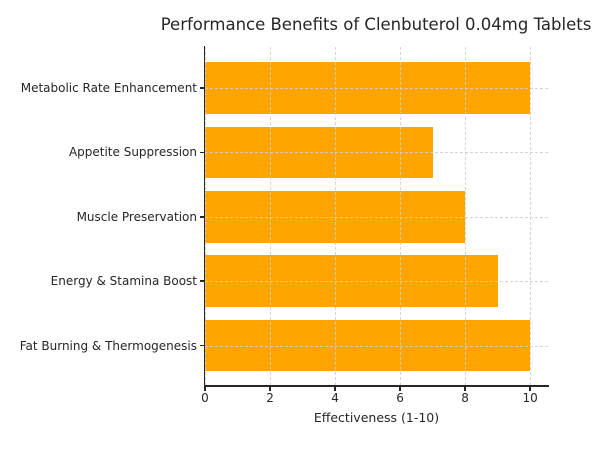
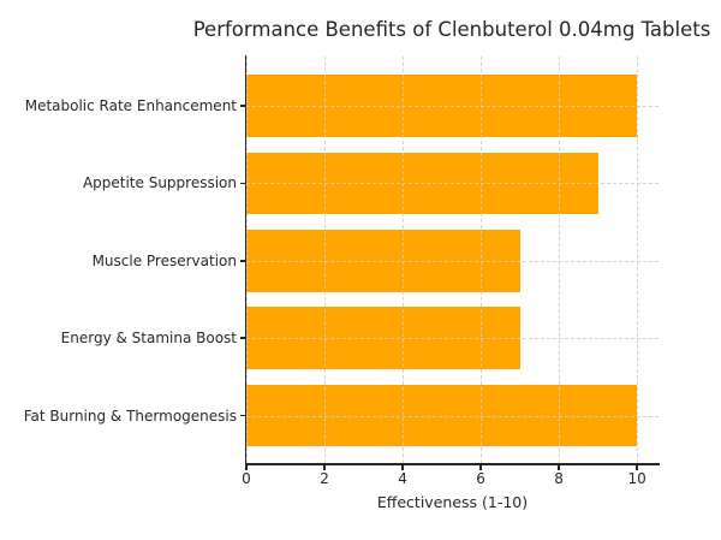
Appetite Suppression: 7 -> 9
Muscle Preservation: 8 -> 7
Energy & Stamina Boost: 9 -> 7
